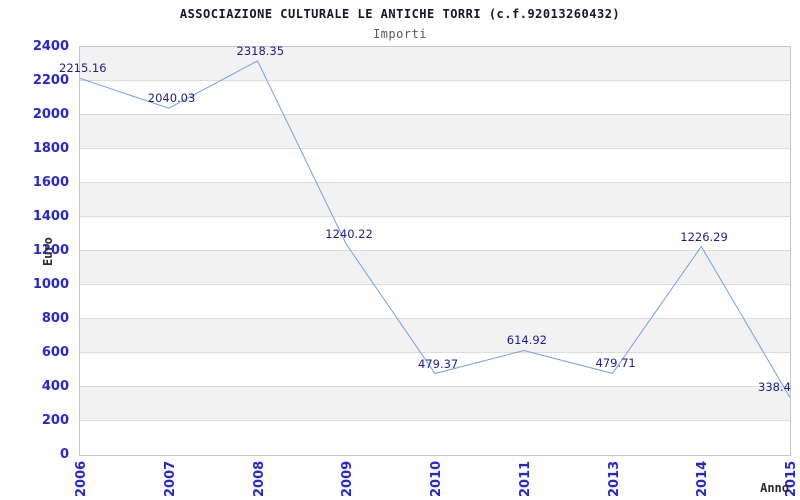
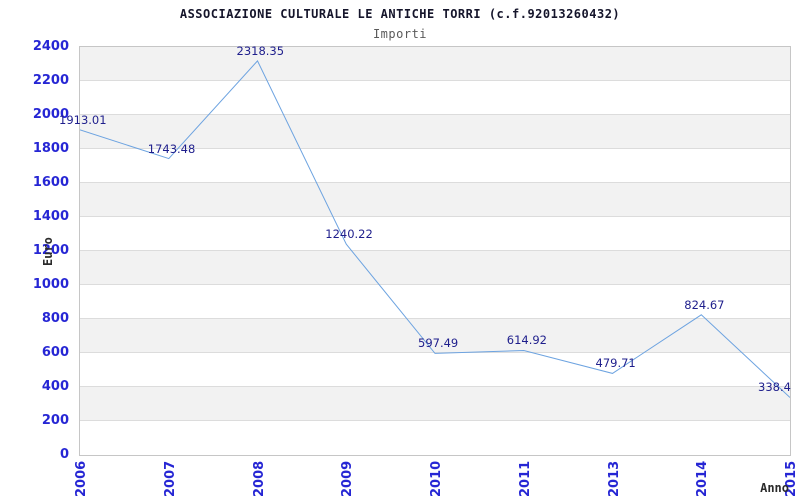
2006: 2215.16 -> 1913.01
2007: 2040.03 -> 1743.48
2010: 479.37 -> 597.49
2014: 1226.29 -> 824.67
